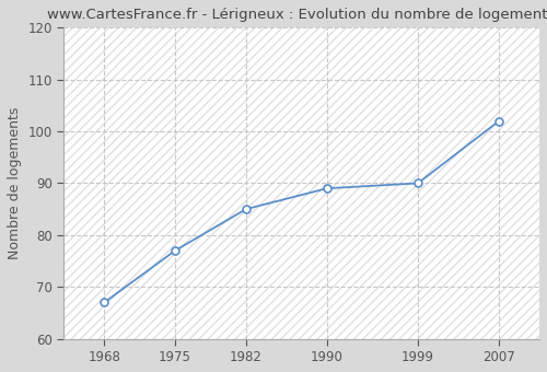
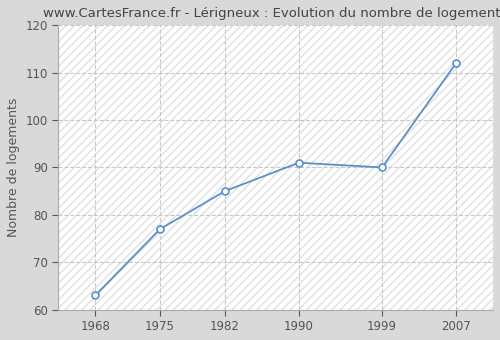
1968: 67 -> 63
1990: 89 -> 91
2007: 102 -> 112
